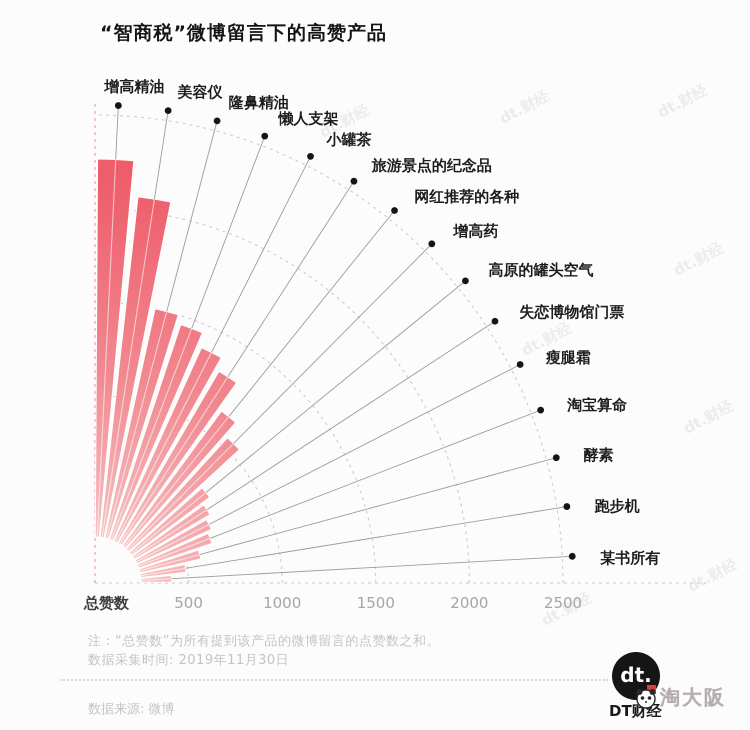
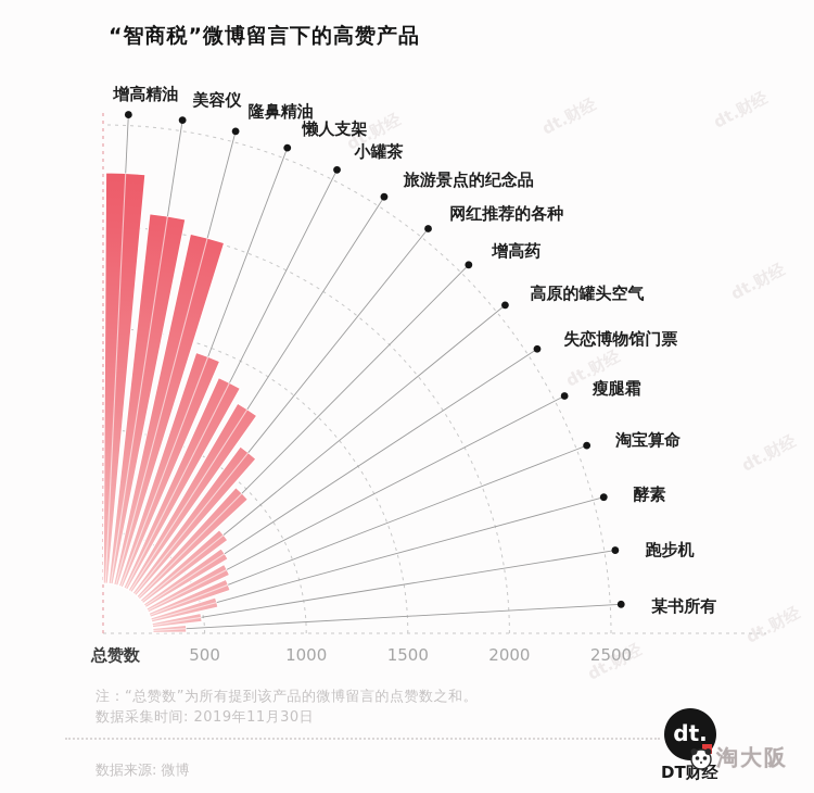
隆鼻精油: 1500 -> 2010
增高药: 1050 -> 970
